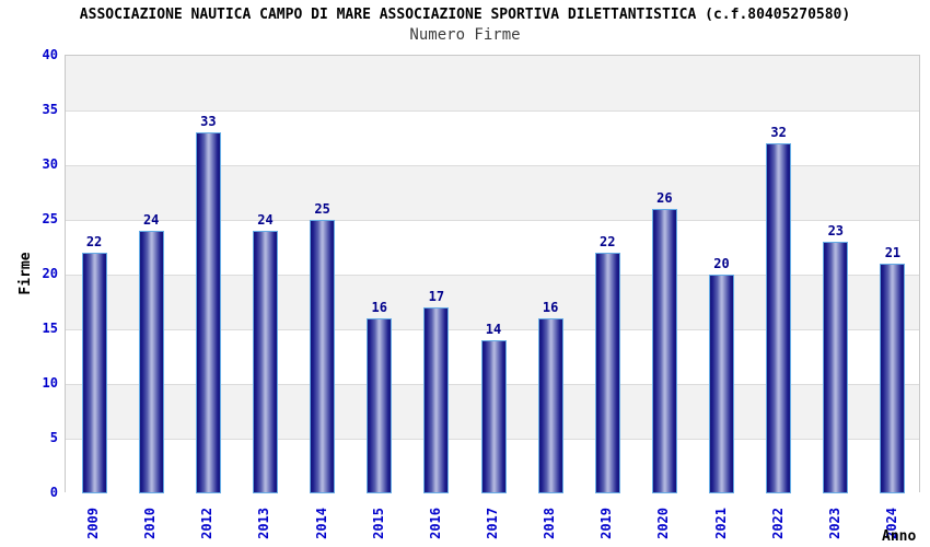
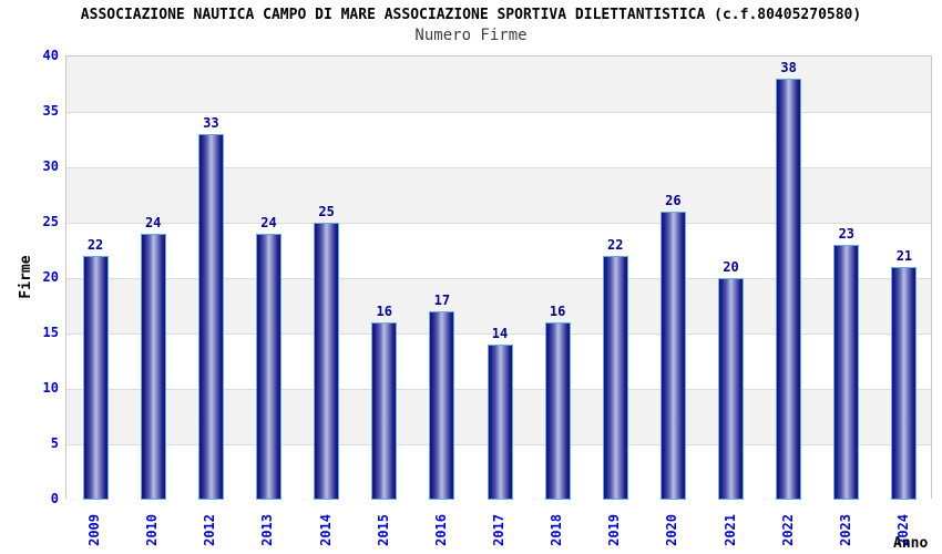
2022: 32 -> 38
